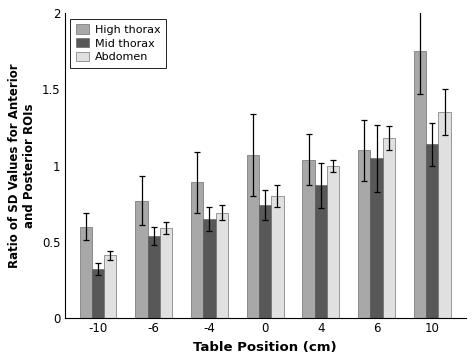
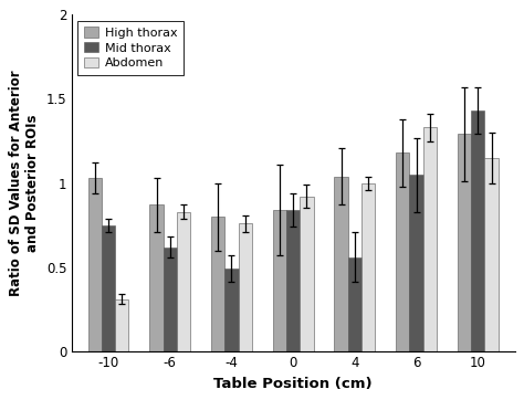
High thorax/-10: 0.60 -> 1.03
Mid thorax/-10: 0.32 -> 0.75
Abdomen/-10: 0.41 -> 0.31
High thorax/-6: 0.77 -> 0.87
Mid thorax/-6: 0.54 -> 0.62
Abdomen/-6: 0.59 -> 0.83
High thorax/-4: 0.89 -> 0.80
Mid thorax/-4: 0.65 -> 0.49
Abdomen/-4: 0.69 -> 0.76
High thorax/0: 1.07 -> 0.84
Mid thorax/0: 0.74 -> 0.84
Abdomen/0: 0.80 -> 0.92
Mid thorax/4: 0.87 -> 0.56
High thorax/6: 1.10 -> 1.18
Abdomen/6: 1.18 -> 1.33
High thorax/10: 1.75 -> 1.29
Mid thorax/10: 1.14 -> 1.43
Abdomen/10: 1.35 -> 1.15
